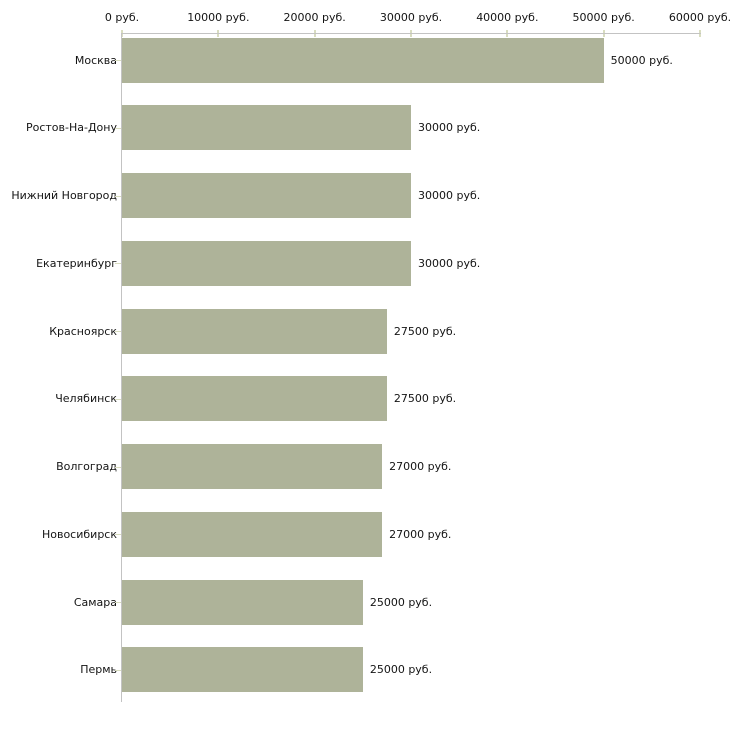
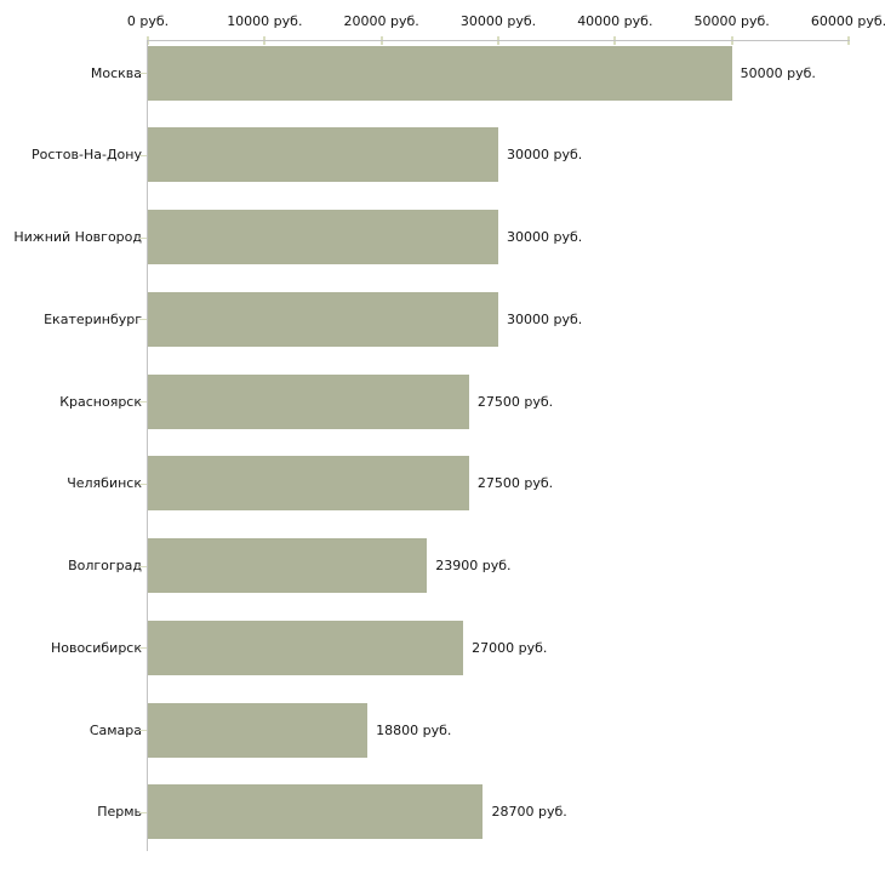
Волгоград: 27000 -> 23900
Самара: 25000 -> 18800
Пермь: 25000 -> 28700
